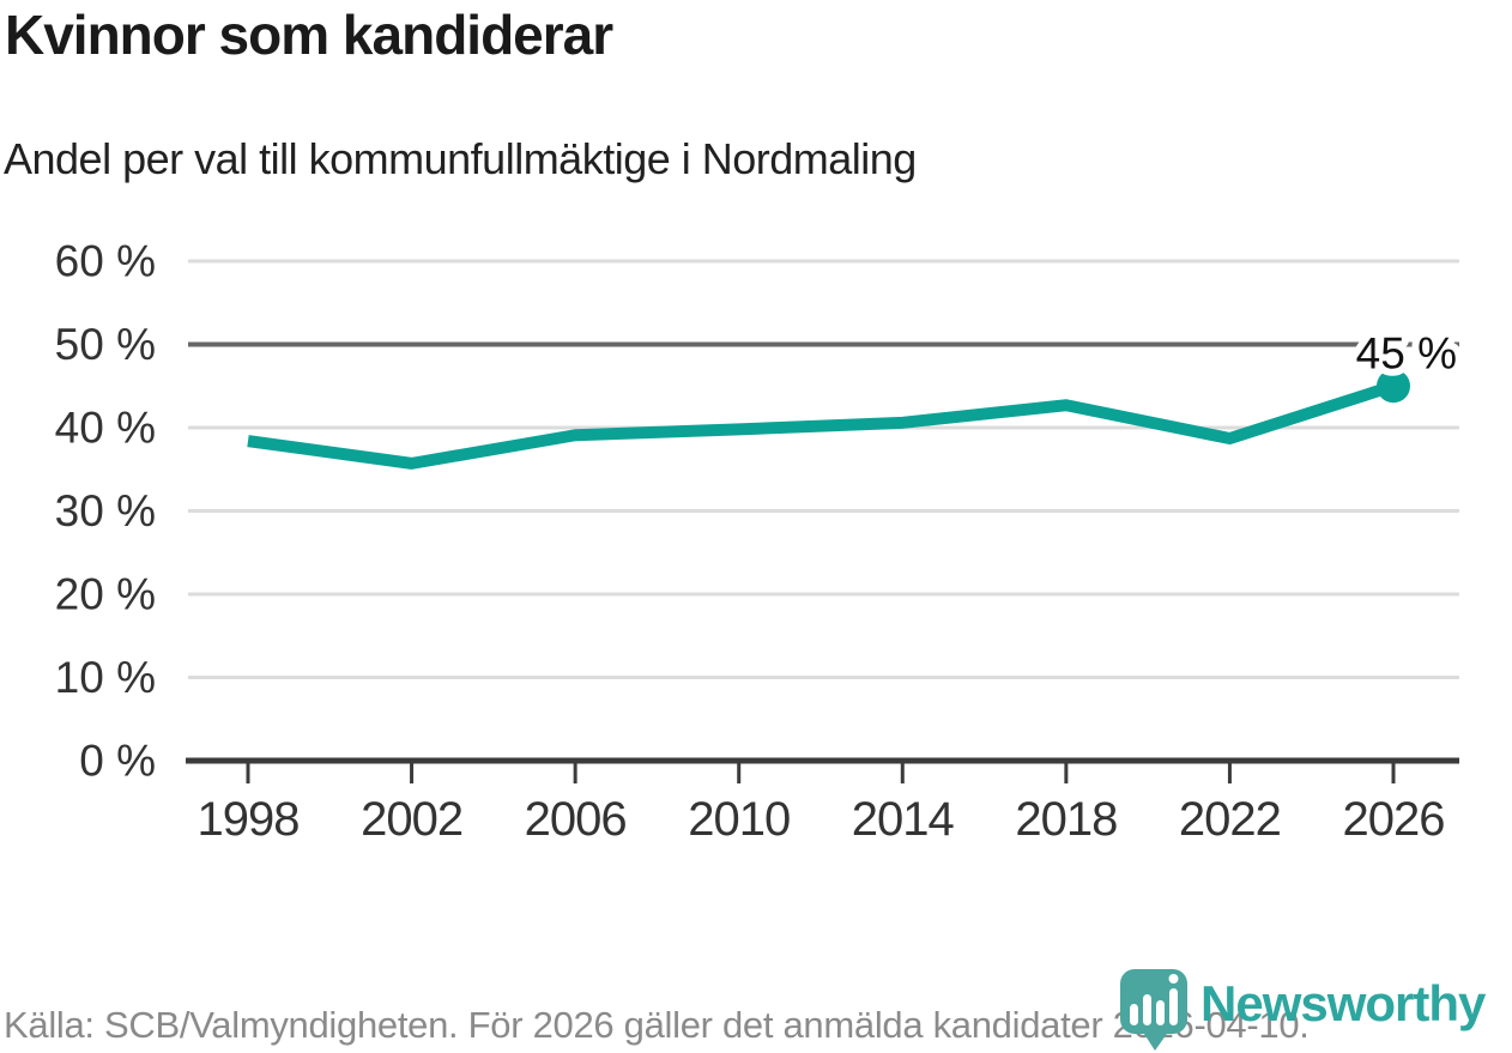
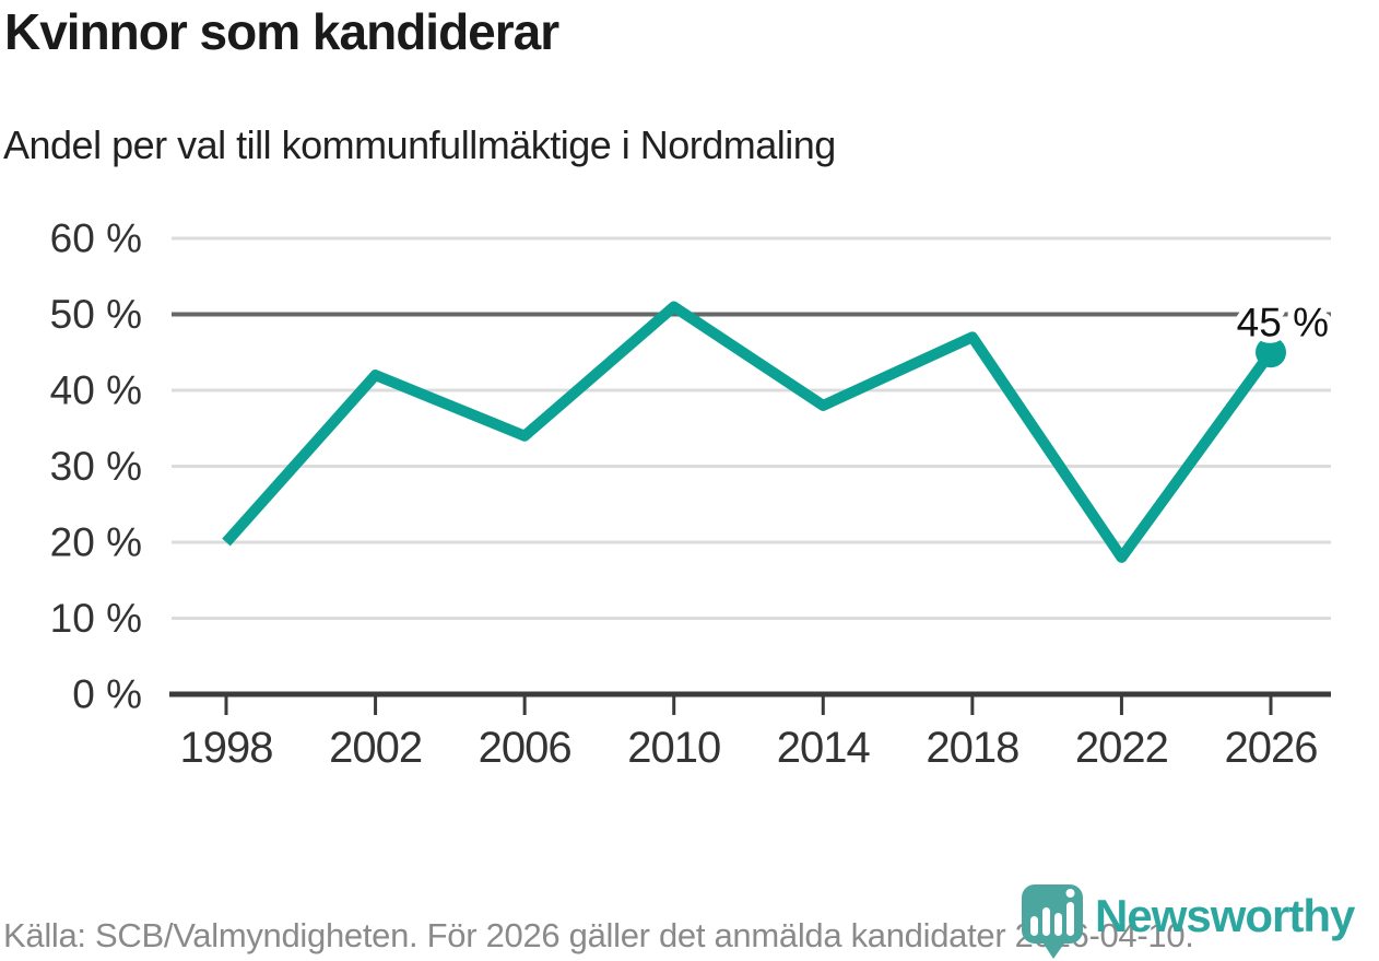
1998: 38% -> 20%
2002: 36% -> 42%
2006: 39% -> 34%
2010: 40% -> 51%
2014: 41% -> 38%
2018: 43% -> 47%
2022: 39% -> 18%
